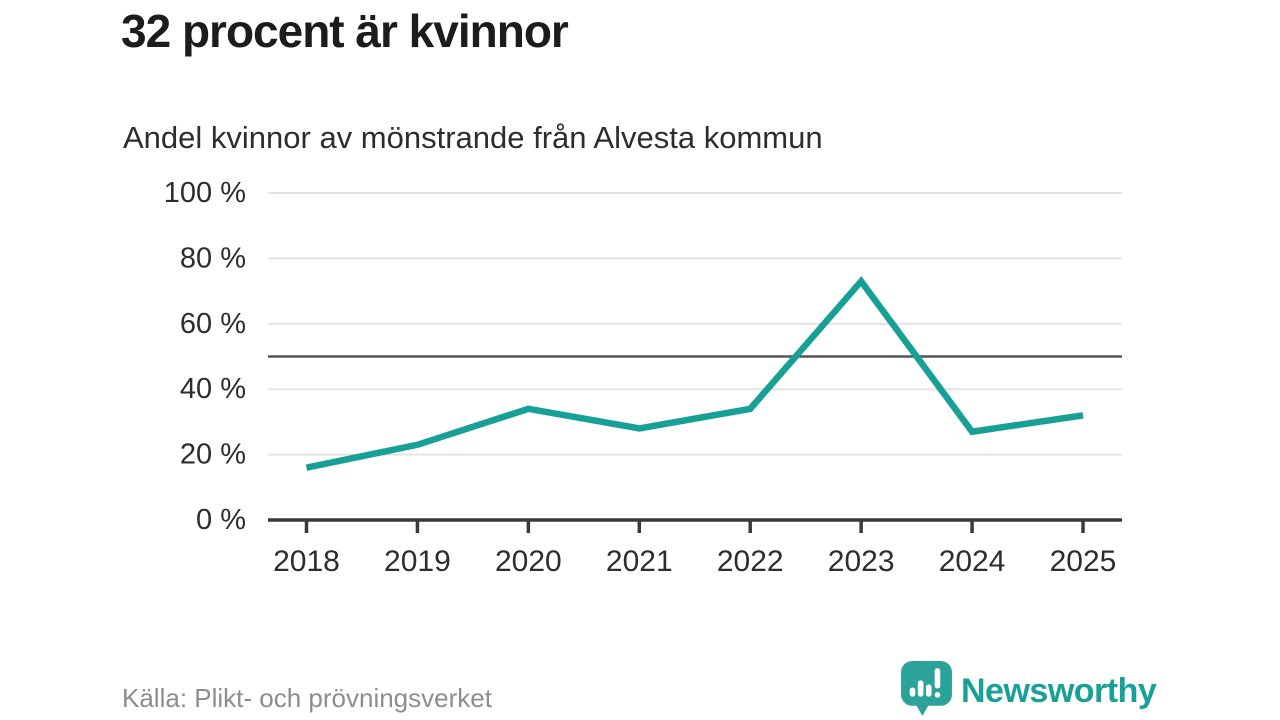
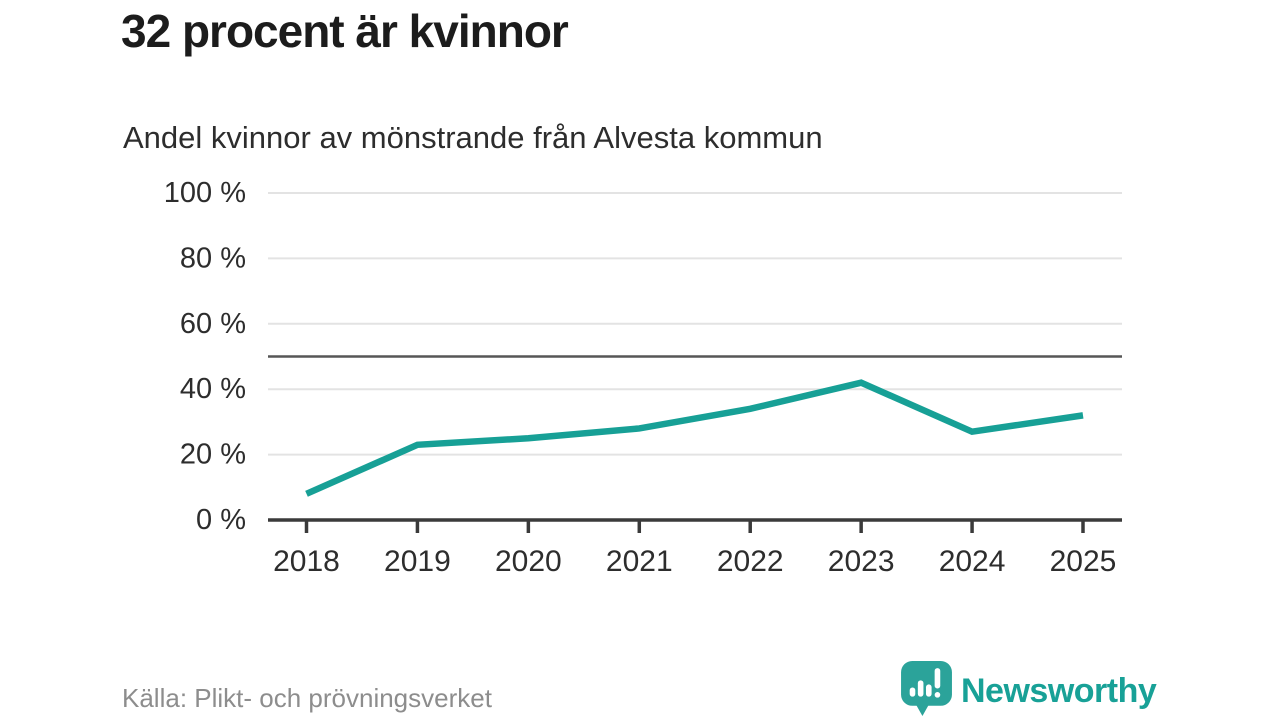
2018: 16% -> 8%
2020: 34% -> 25%
2023: 73% -> 42%
